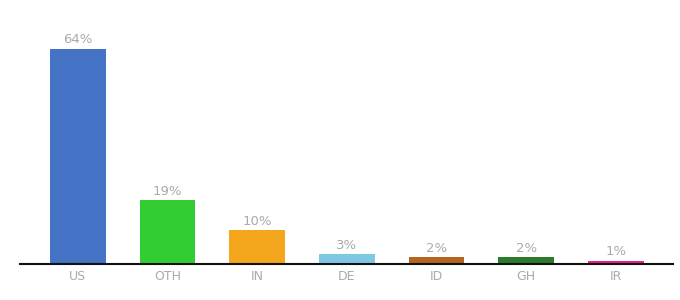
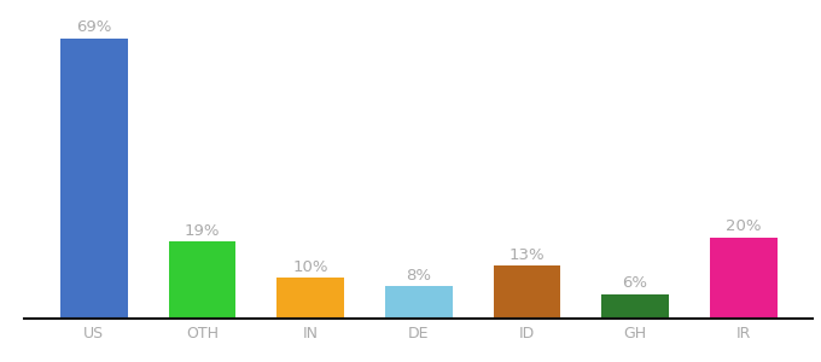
US: 64% -> 69%
DE: 3% -> 8%
ID: 2% -> 13%
GH: 2% -> 6%
IR: 1% -> 20%
